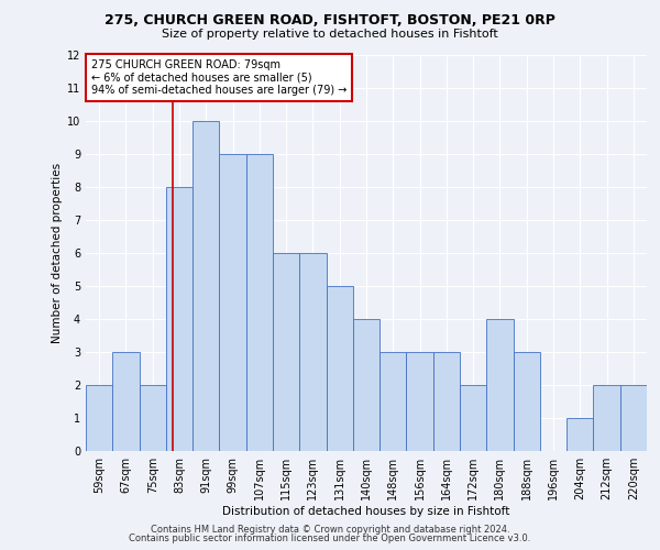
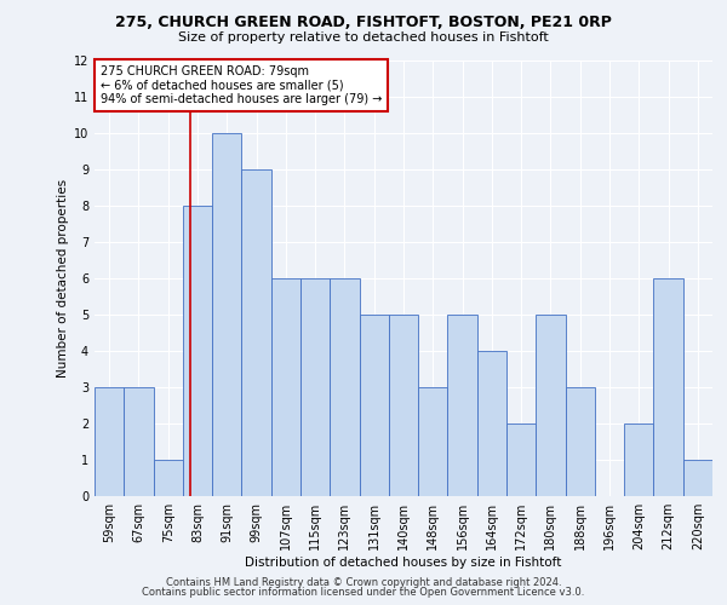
59sqm: 2 -> 3
75sqm: 2 -> 1
107sqm: 9 -> 6
140sqm: 4 -> 5
156sqm: 3 -> 5
164sqm: 3 -> 4
180sqm: 4 -> 5
204sqm: 1 -> 2
212sqm: 2 -> 6
220sqm: 2 -> 1
